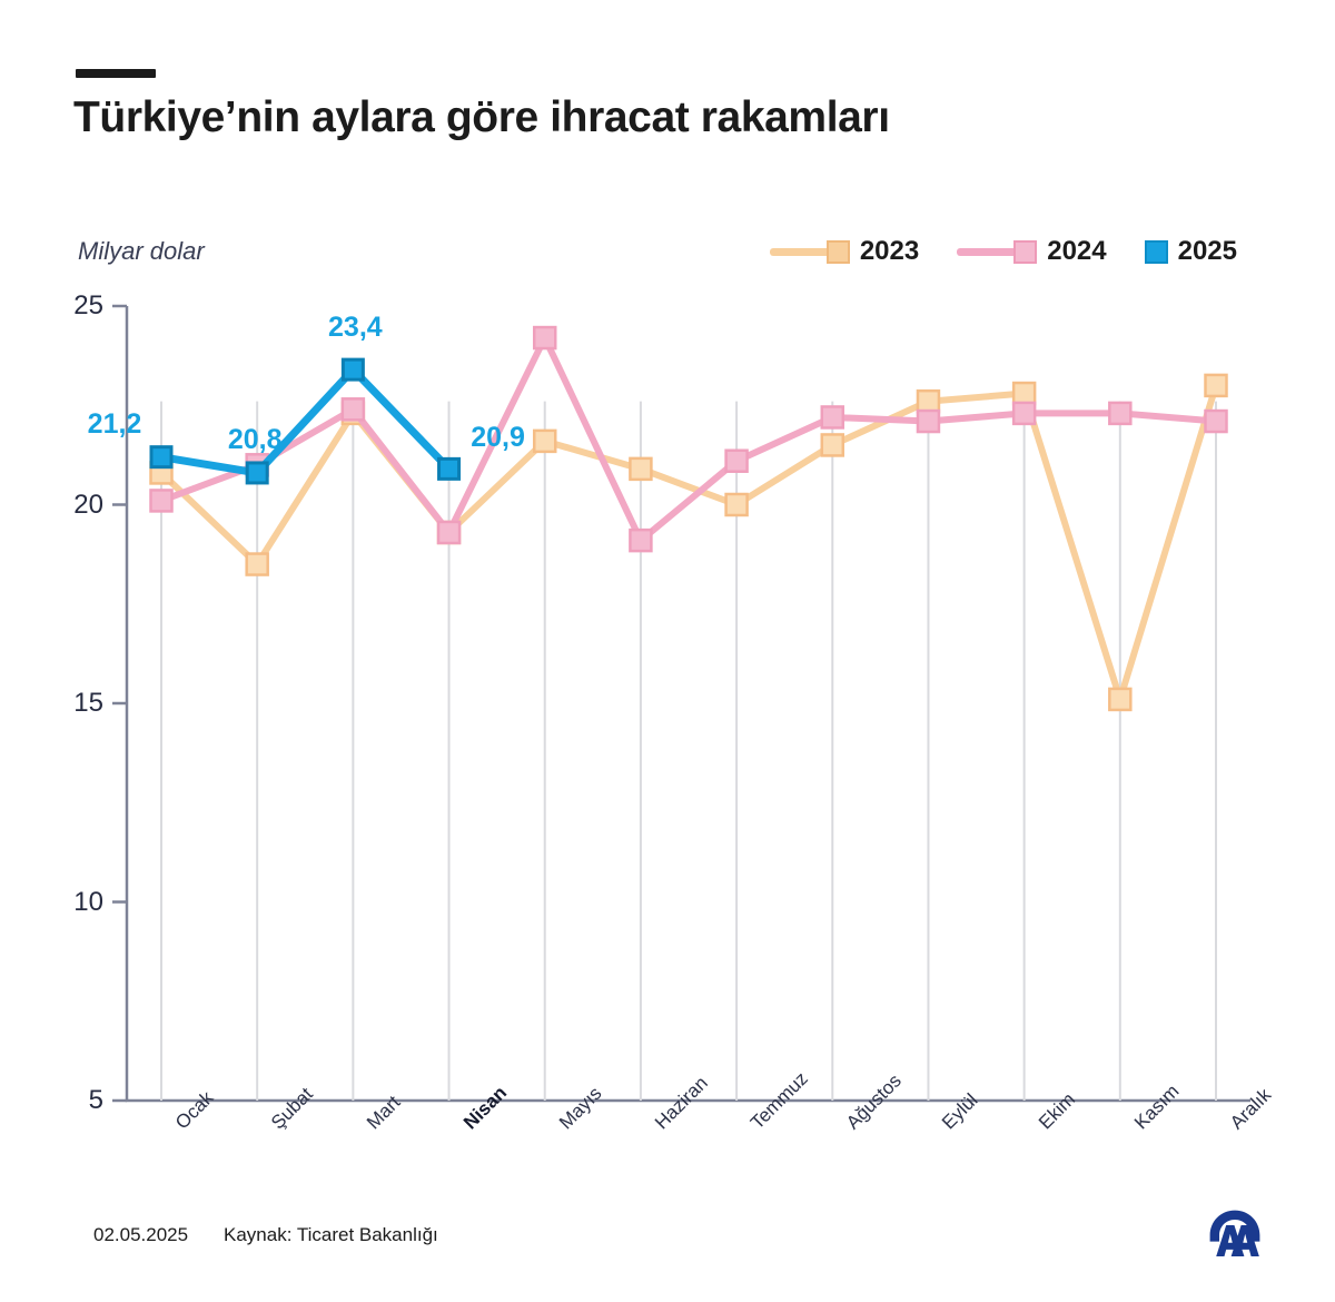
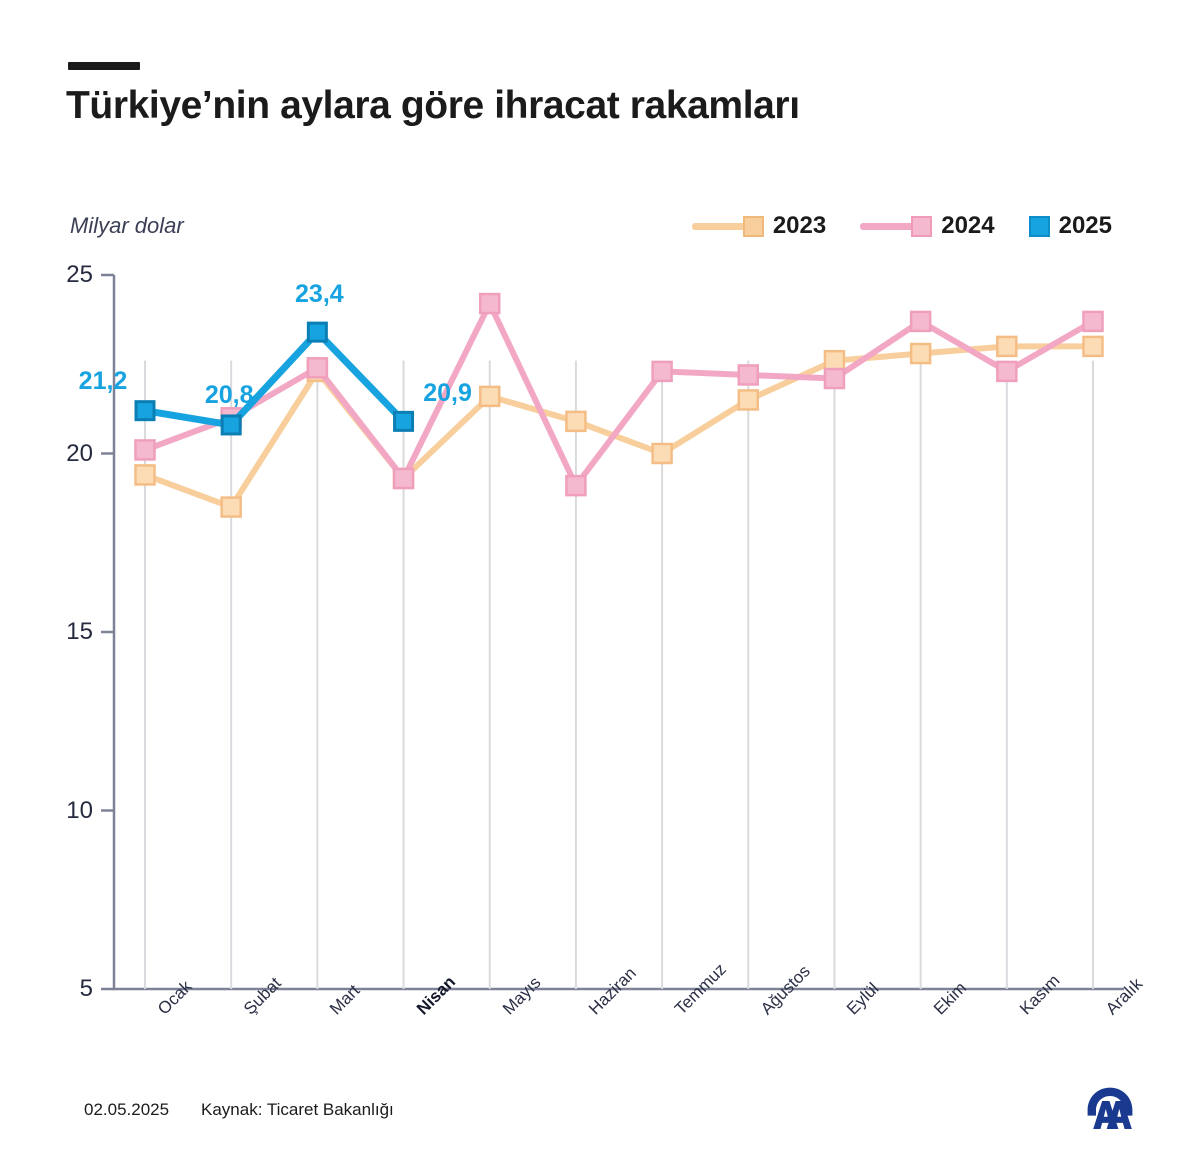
2023/Ocak: 20.8 -> 19.4
2024/Temmuz: 21.1 -> 22.3
2024/Ekim: 22.3 -> 23.7
2023/Kasım: 15.1 -> 23.0
2024/Aralık: 22.1 -> 23.7
